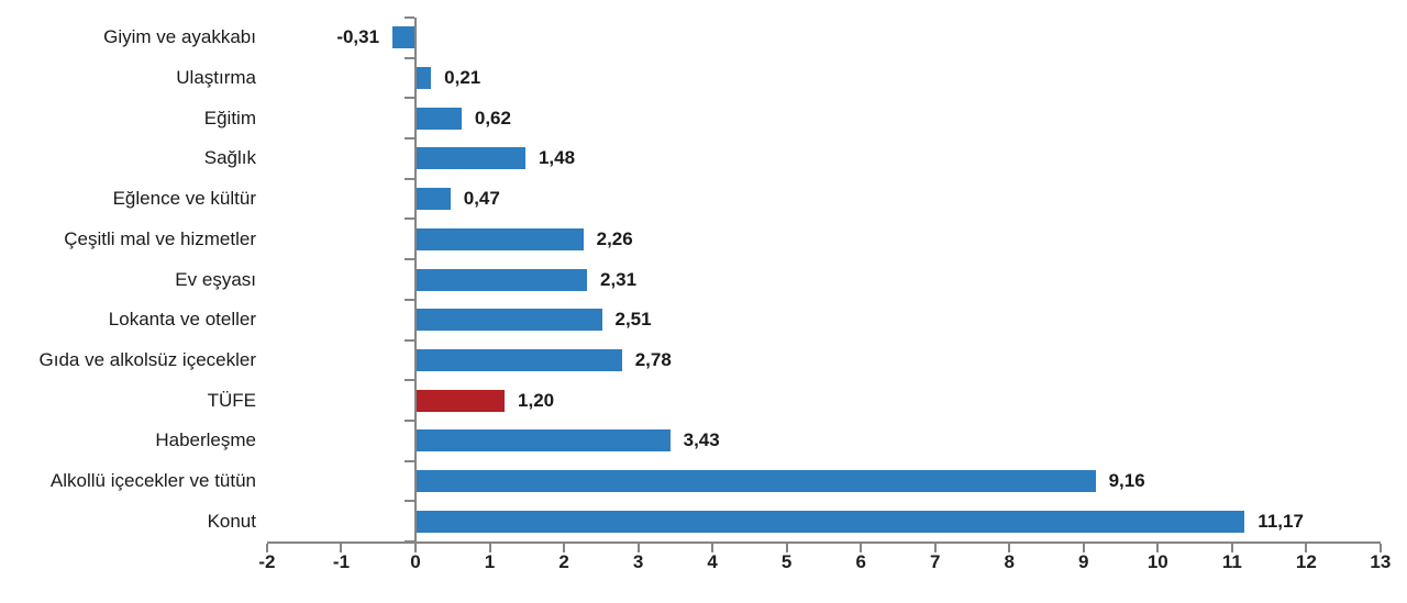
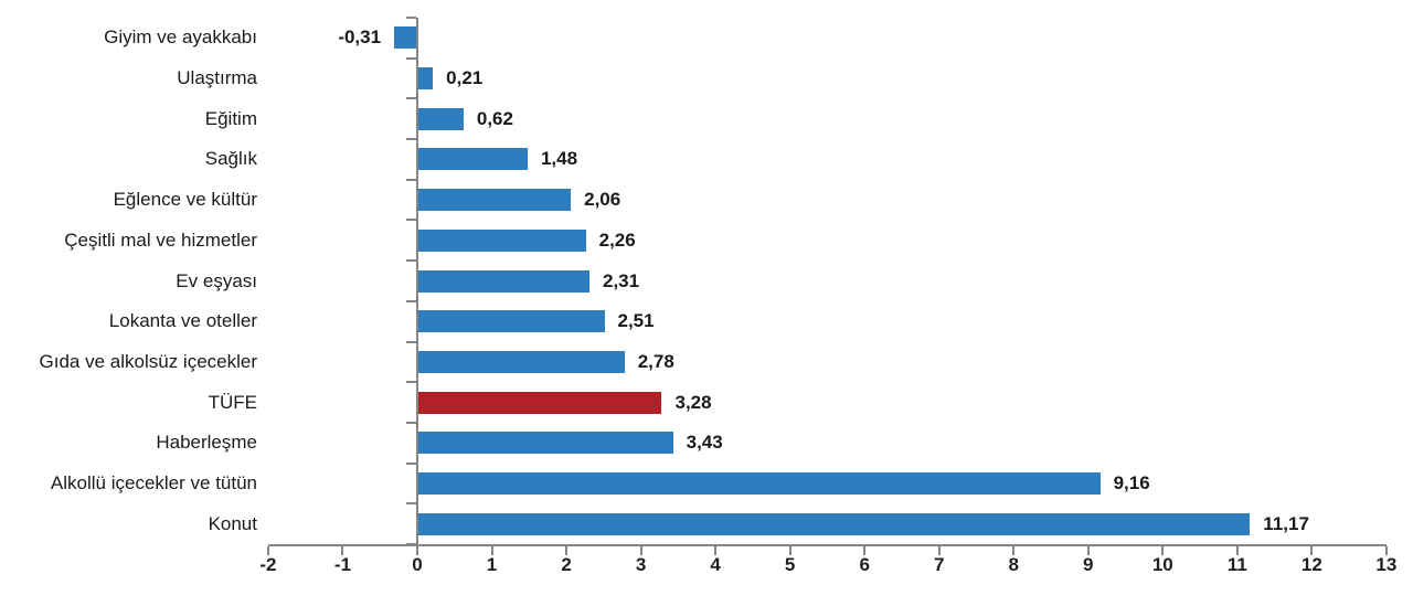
Eğlence ve kültür: 0,47 -> 2,06
TÜFE: 1,20 -> 3,28
